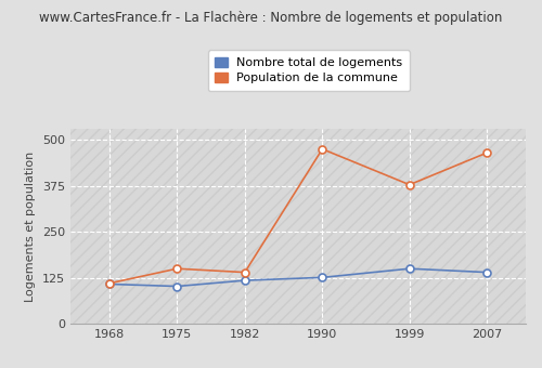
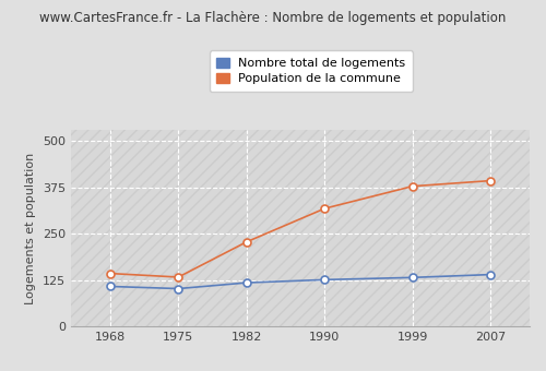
Population de la commune/1968: 110 -> 143
Population de la commune/1975: 150 -> 133
Population de la commune/1982: 140 -> 228
Population de la commune/1990: 475 -> 318
Nombre total de logements/1999: 150 -> 132
Population de la commune/2007: 465 -> 393
